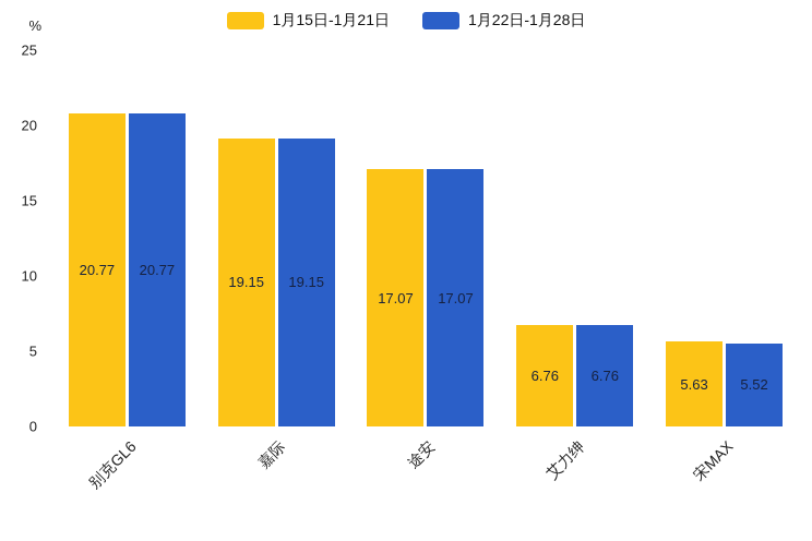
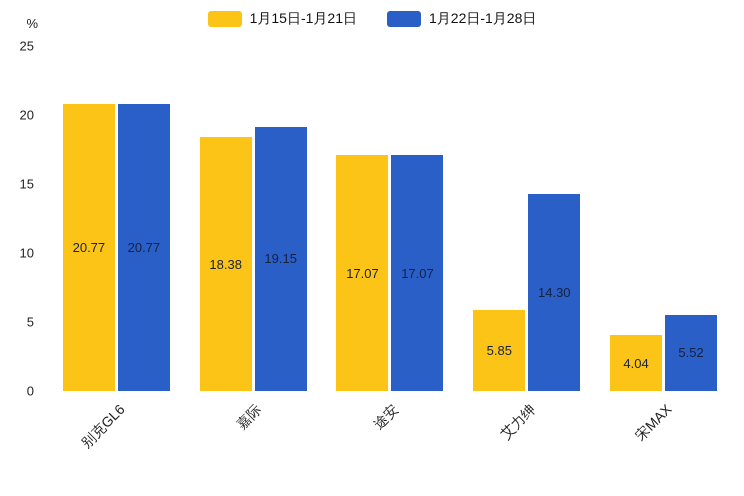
1月15日-1月21日/嘉际: 19.15 -> 18.38
1月15日-1月21日/艾力绅: 6.76 -> 5.85
1月22日-1月28日/艾力绅: 6.76 -> 14.30
1月15日-1月21日/宋MAX: 5.63 -> 4.04
